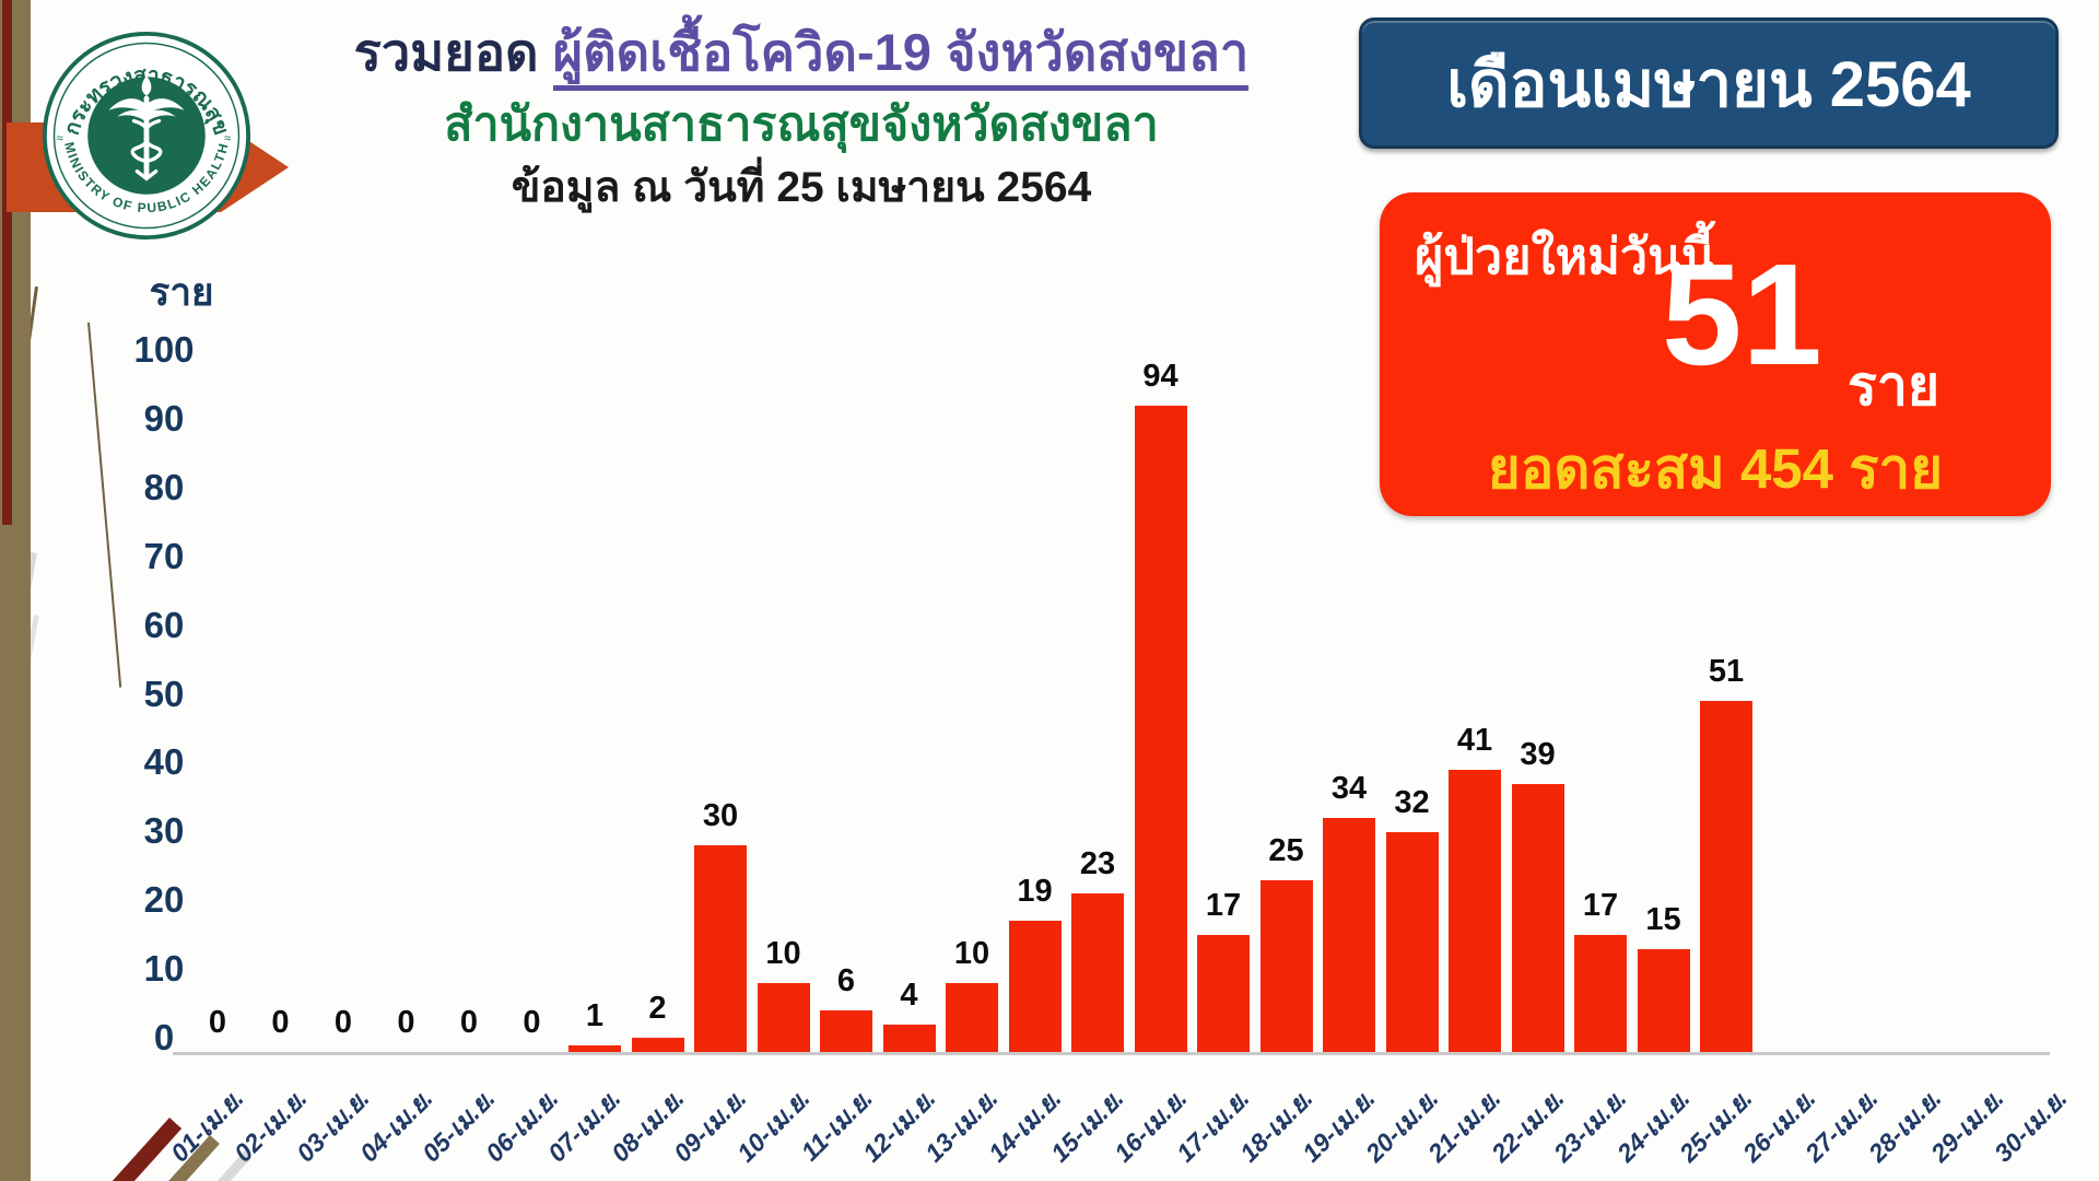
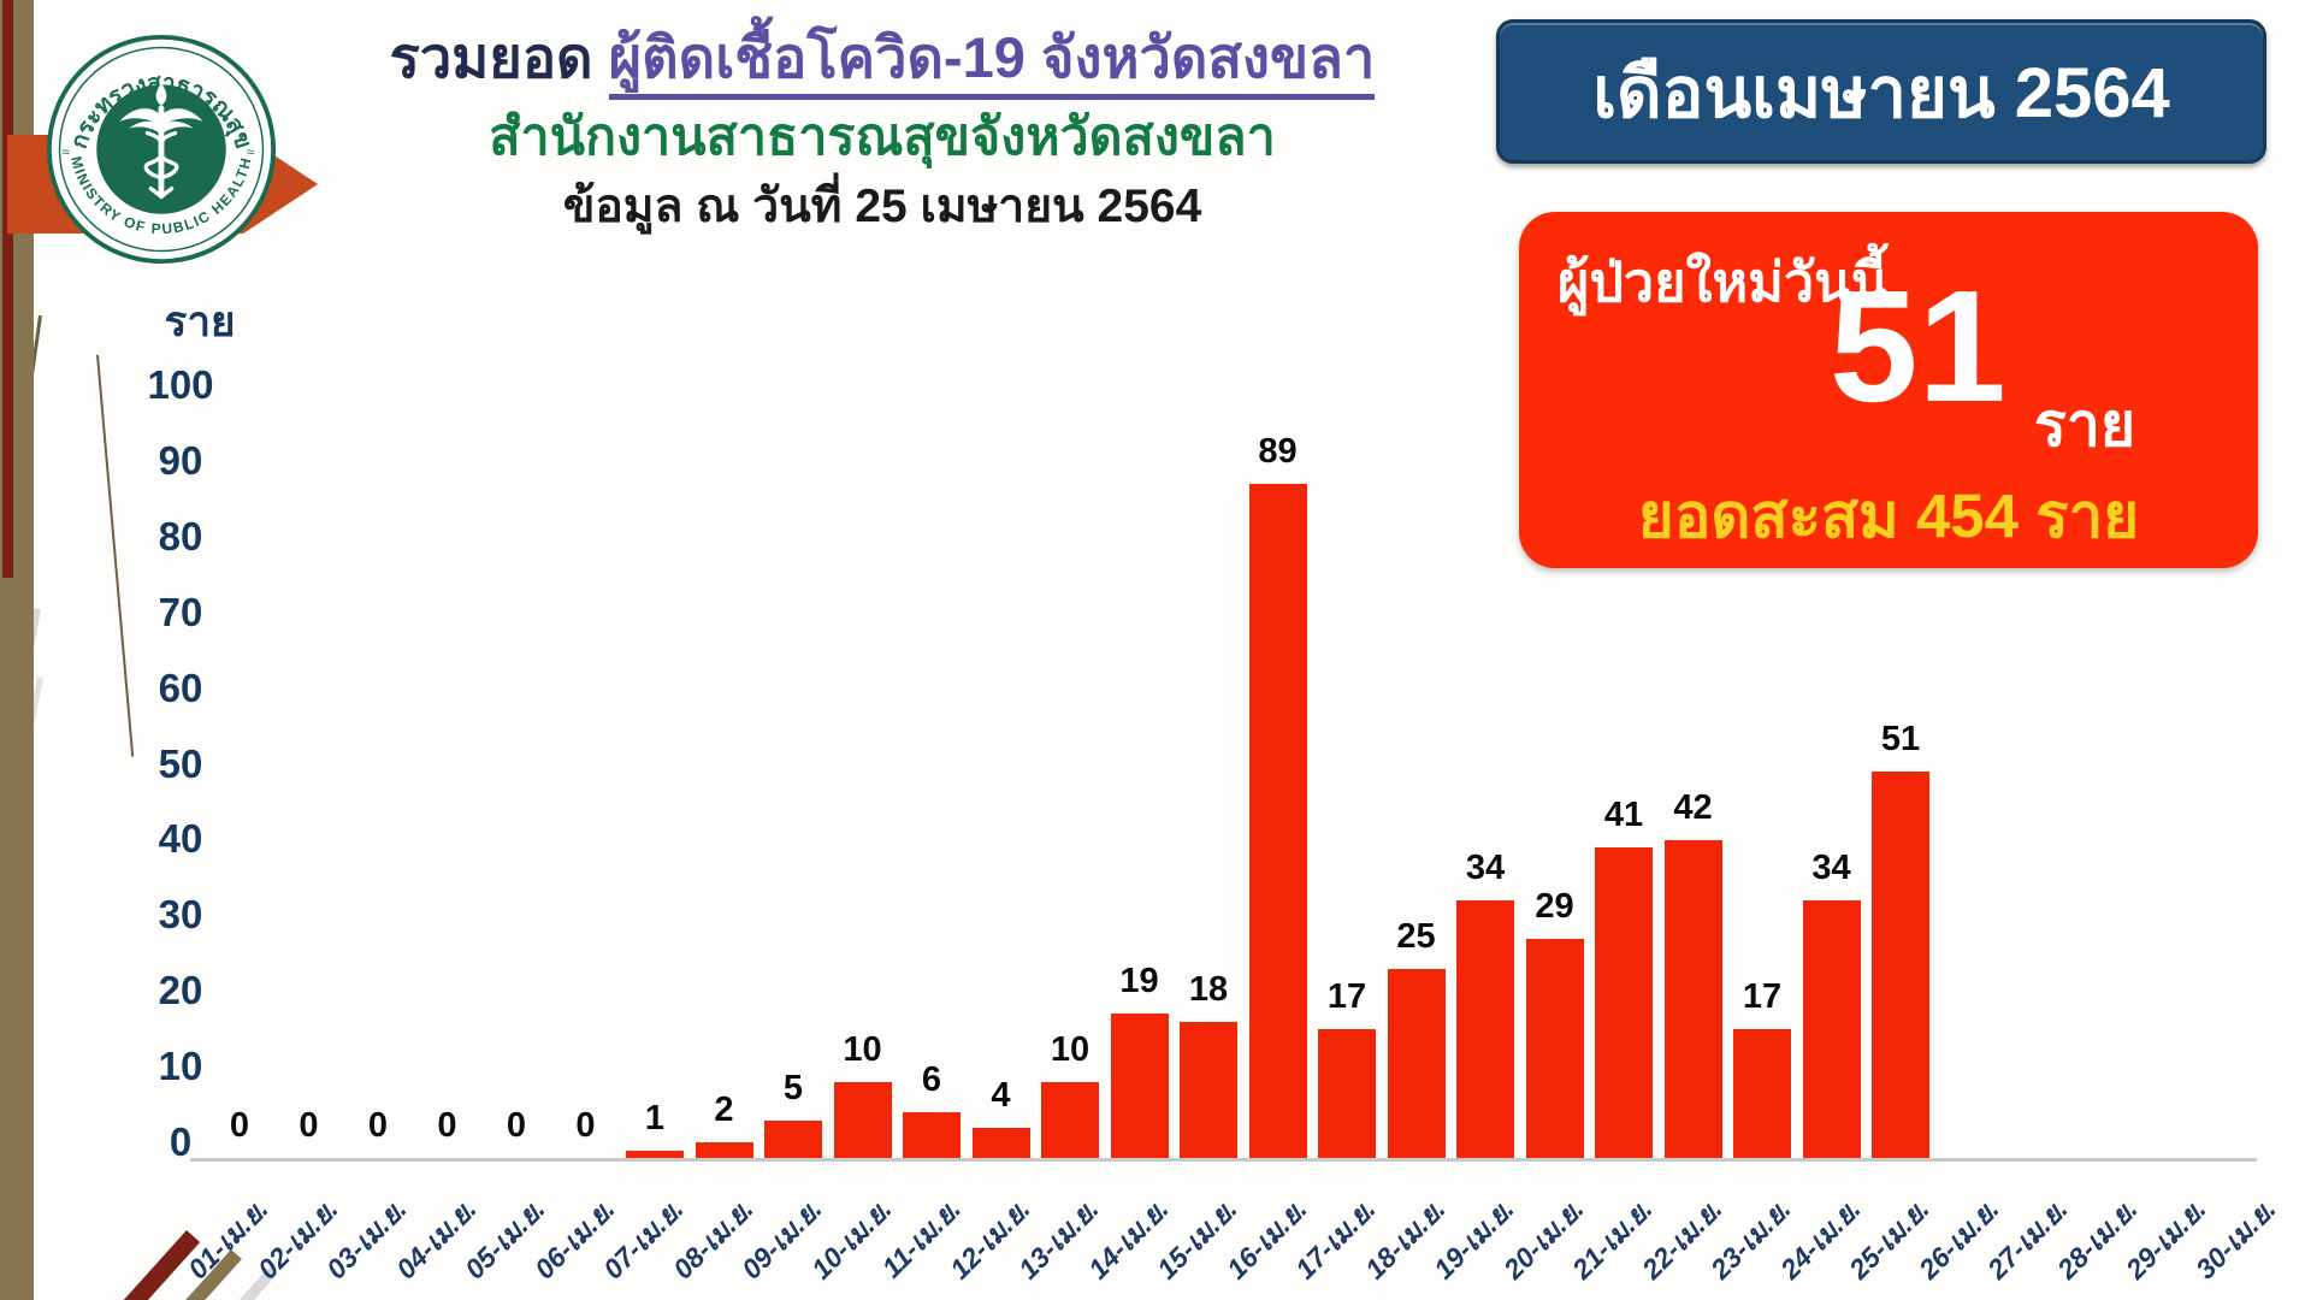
09-เม.ย.: 30 -> 5
15-เม.ย.: 23 -> 18
16-เม.ย.: 94 -> 89
20-เม.ย.: 32 -> 29
22-เม.ย.: 39 -> 42
24-เม.ย.: 15 -> 34
